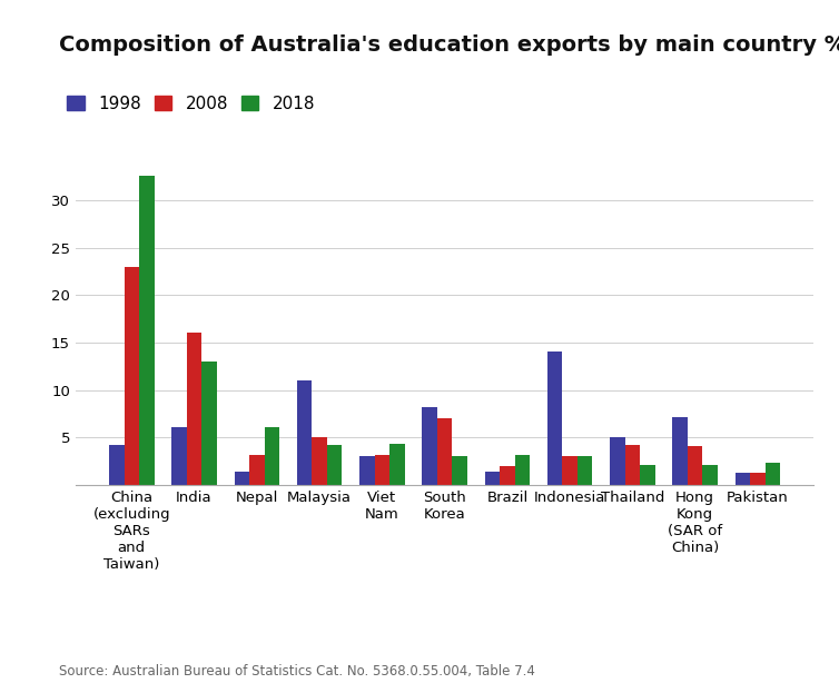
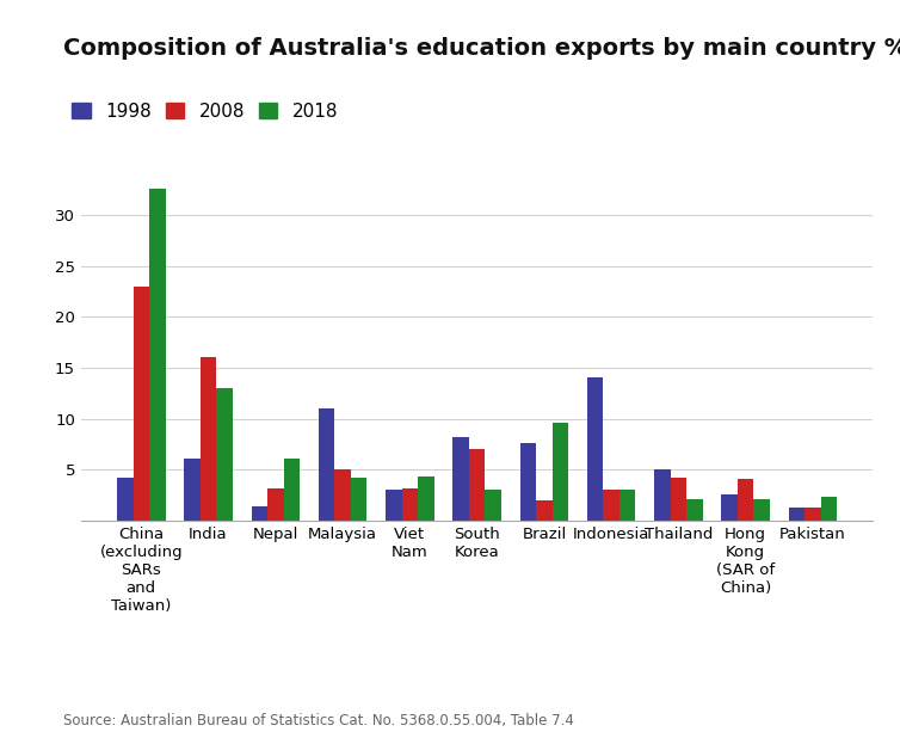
1998/Brazil: 1.4 -> 7.6
2018/Brazil: 3.2 -> 9.6
1998/Hong Kong (SAR of China): 7.1 -> 2.6
